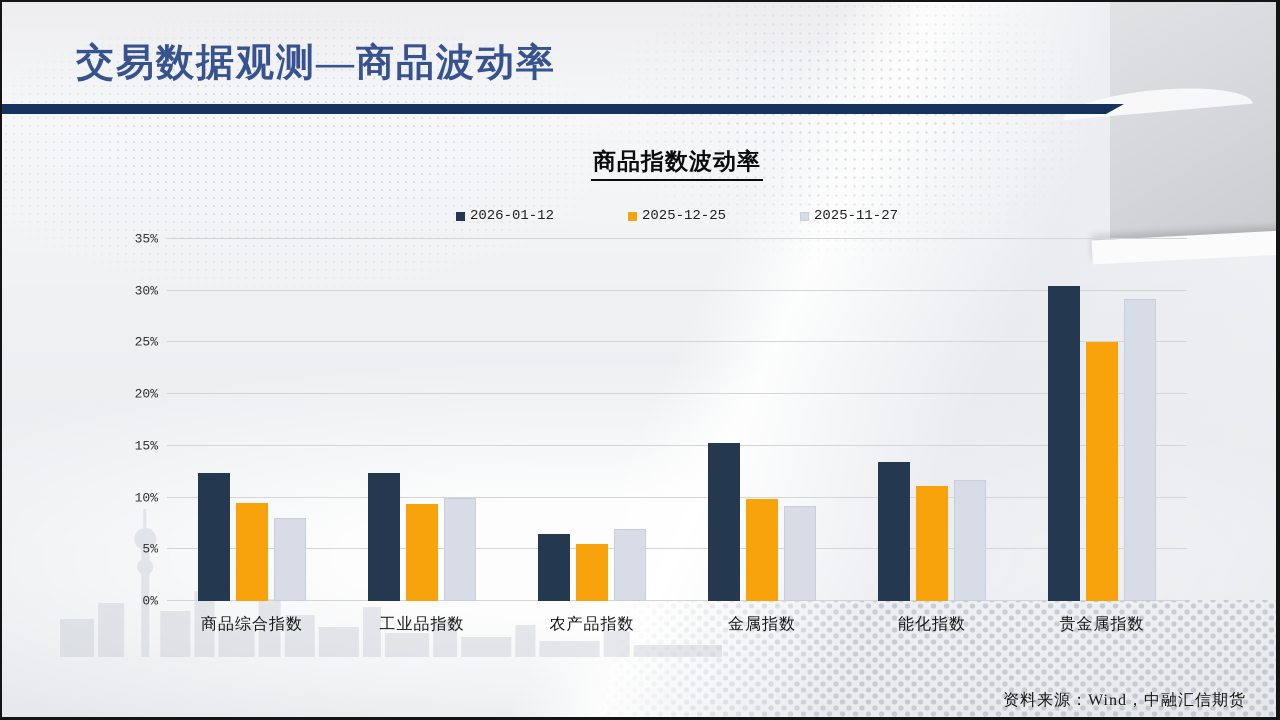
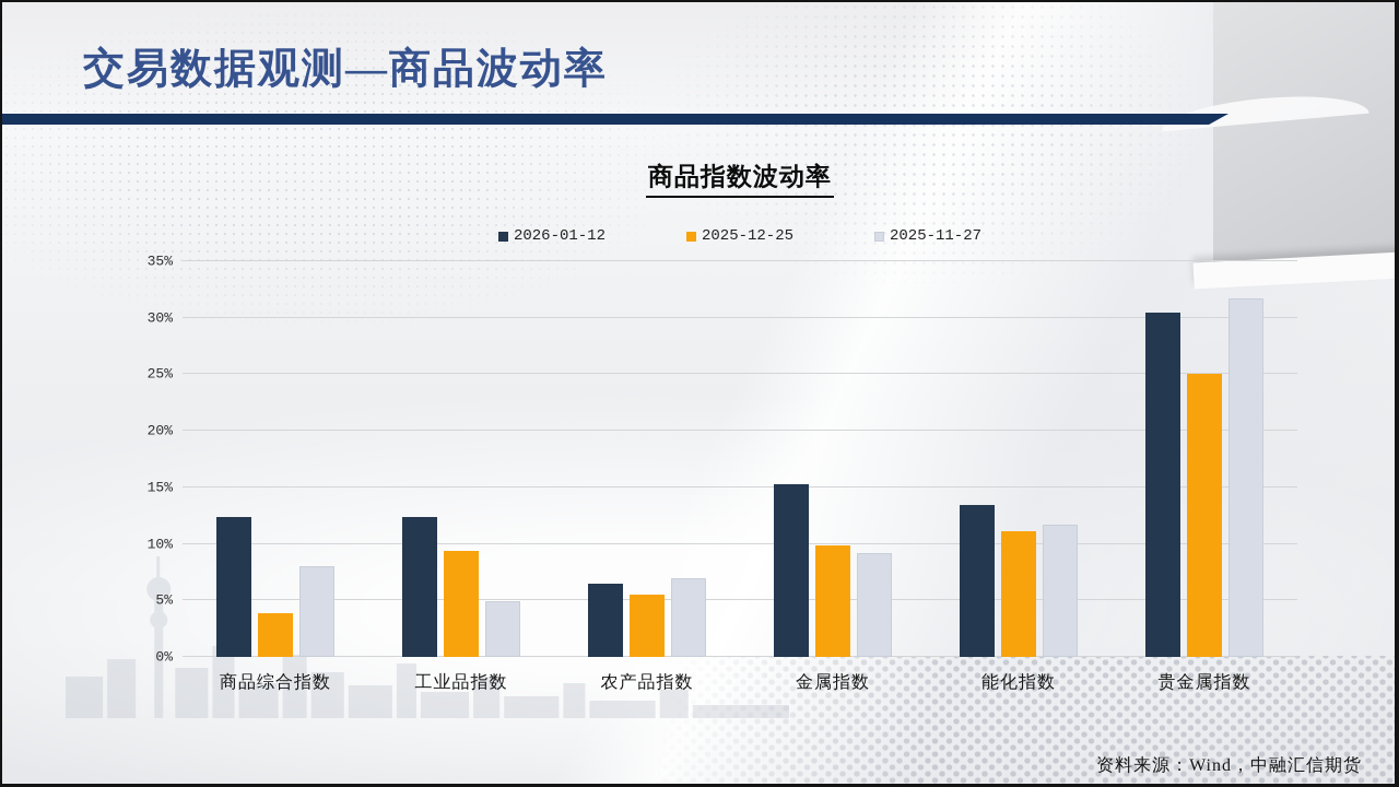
2025-12-25/商品综合指数: 9.5% -> 3.9%
2025-11-27/工业品指数: 10.0% -> 4.9%
2025-11-27/贵金属指数: 29.2% -> 31.7%
